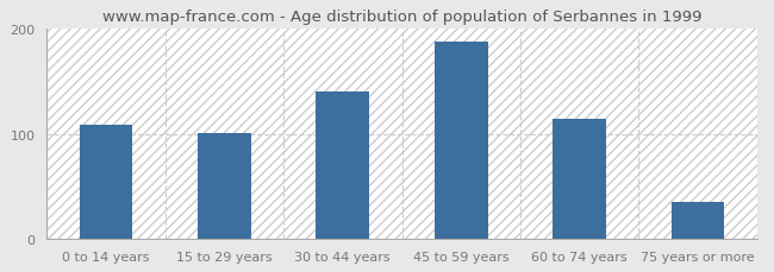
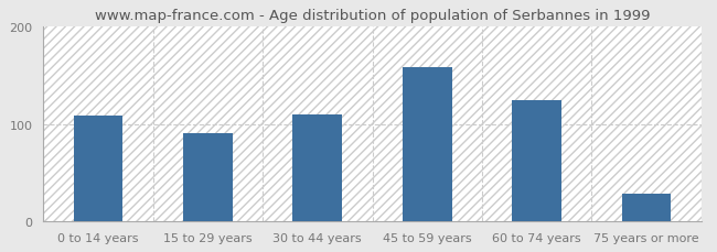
15 to 29 years: 101 -> 90
30 to 44 years: 140 -> 110
45 to 59 years: 188 -> 158
60 to 74 years: 114 -> 124
75 years or more: 35 -> 28
